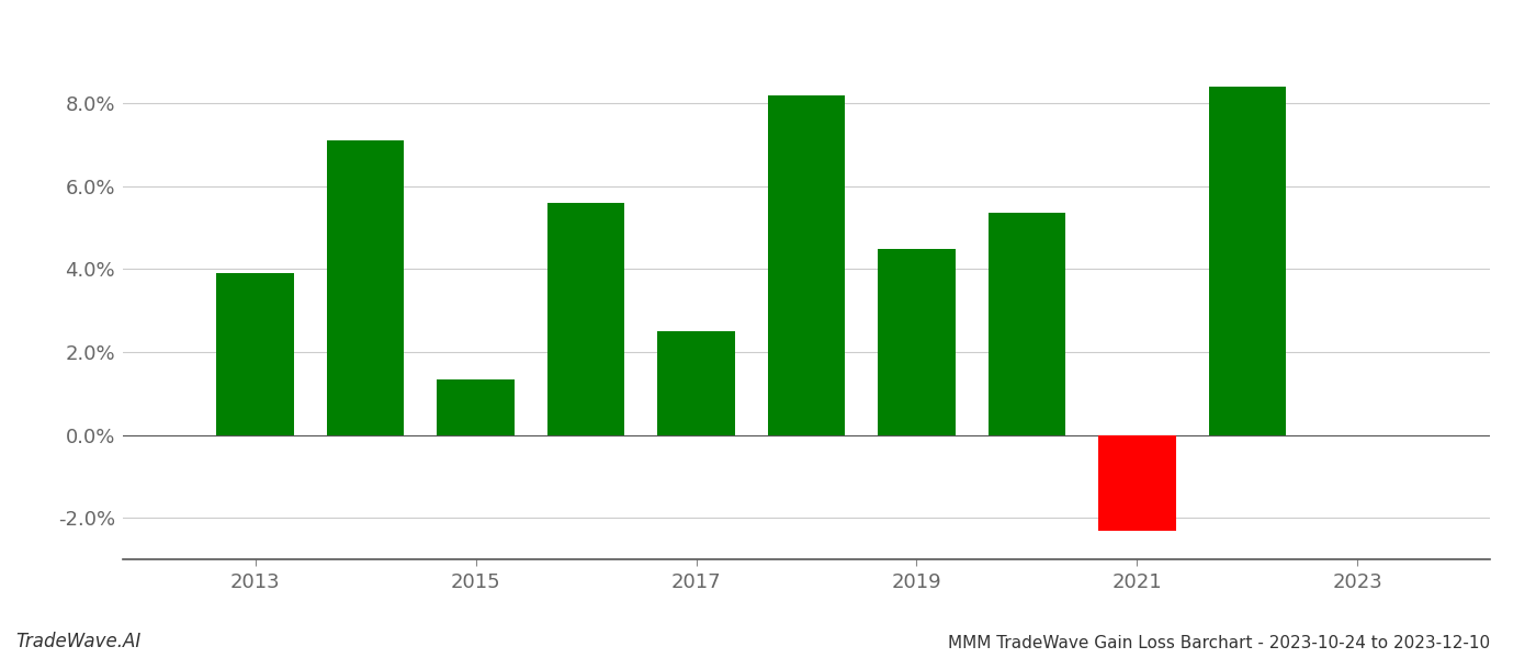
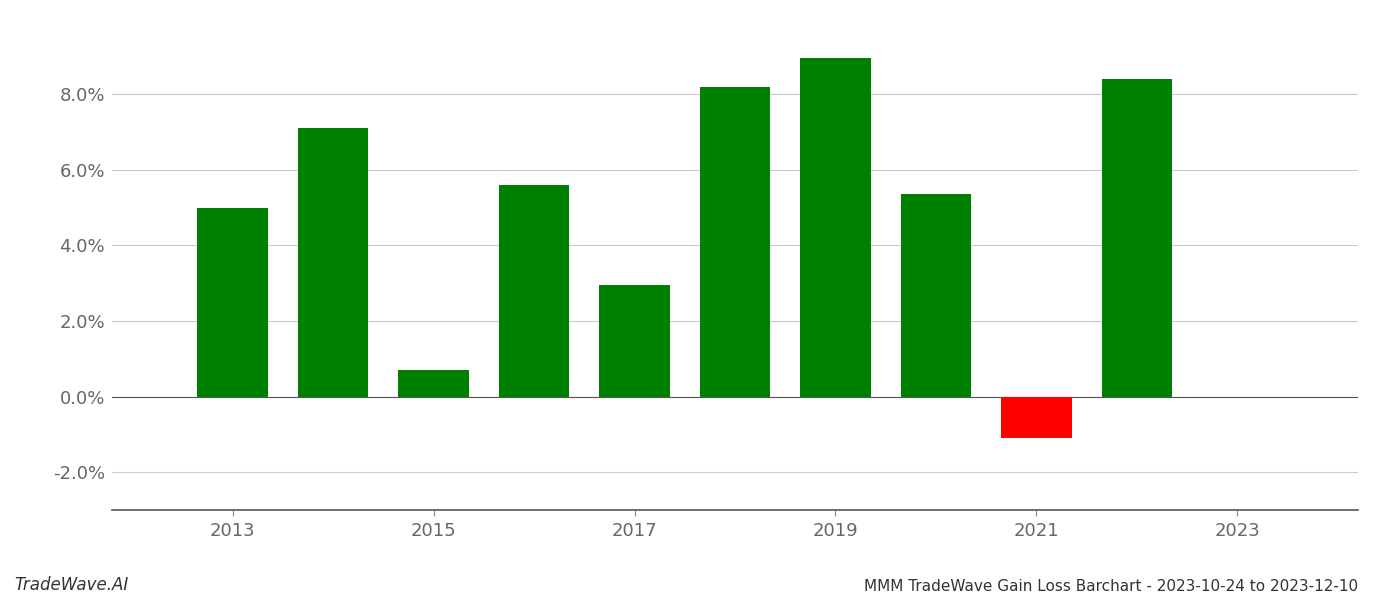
2013: 3.90% -> 5.00%
2015: 1.35% -> 0.70%
2017: 2.50% -> 2.95%
2019: 4.50% -> 8.95%
2021: -2.30% -> -1.10%
